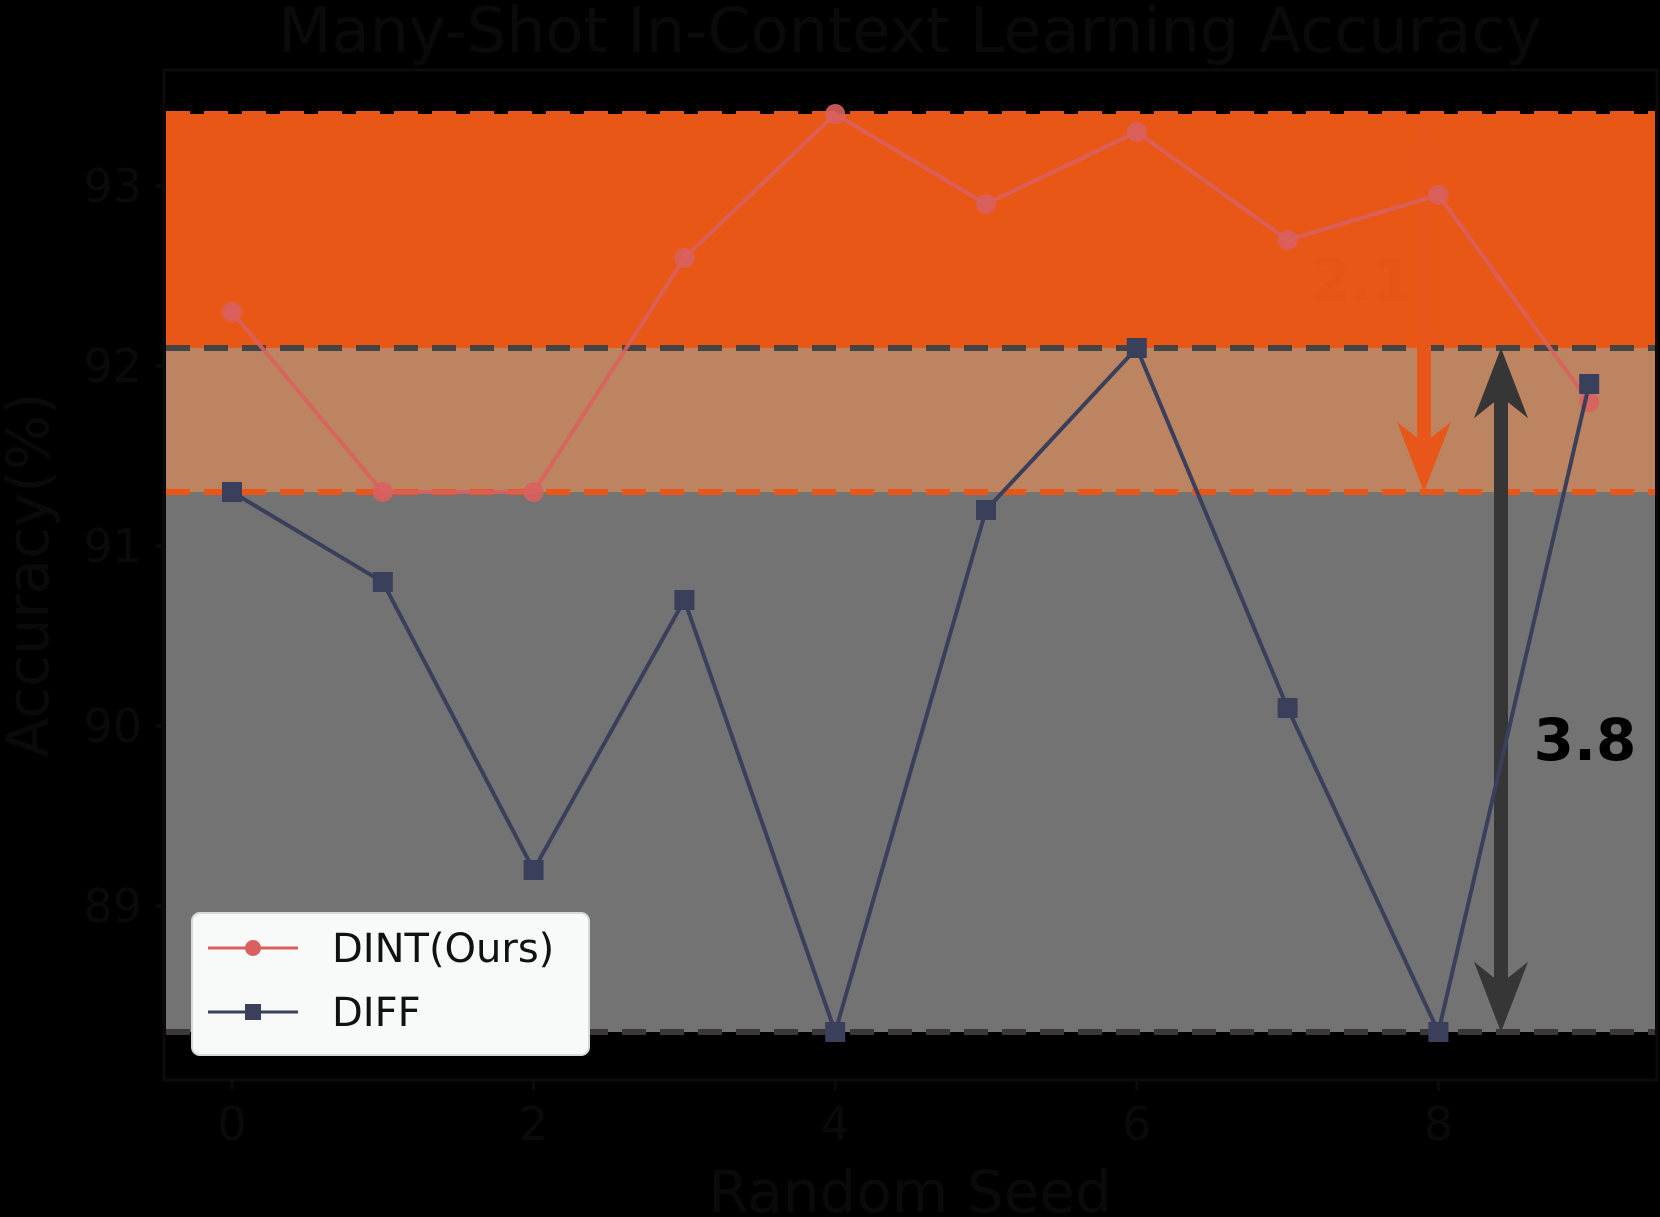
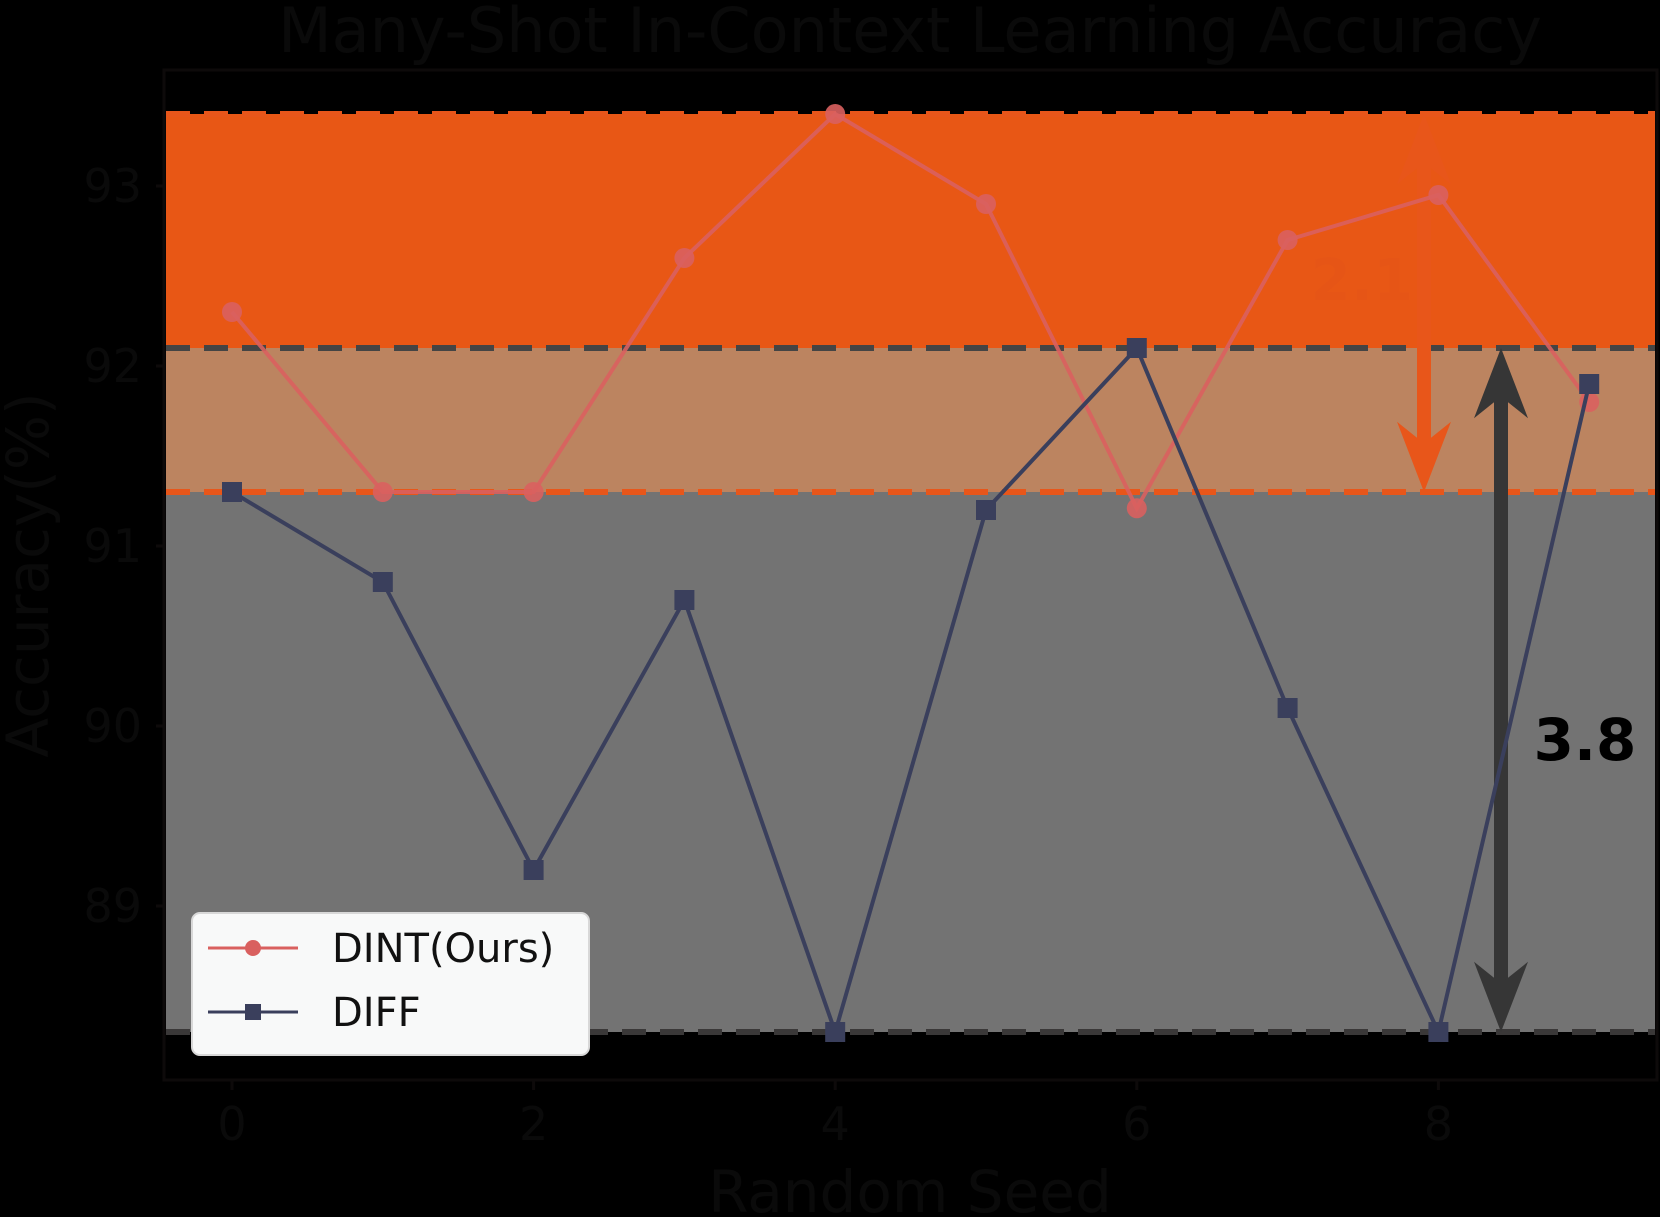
DINT(Ours)/6: 93.30 -> 91.21
